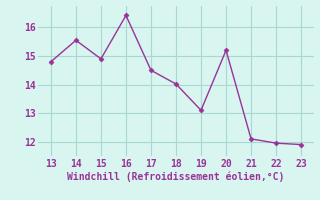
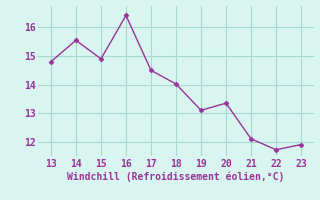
20: 15.20 -> 13.35
22: 11.95 -> 11.72
